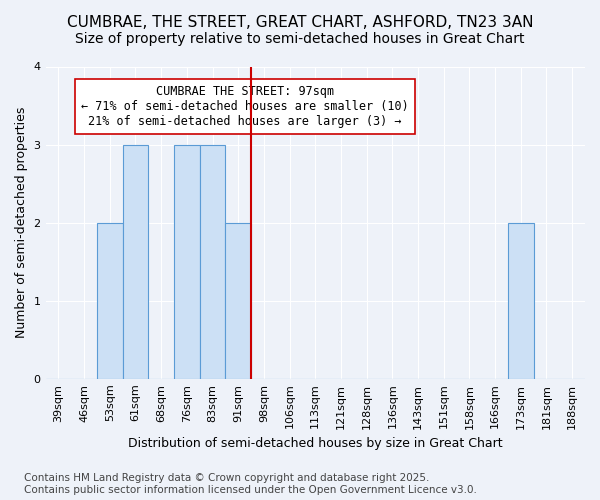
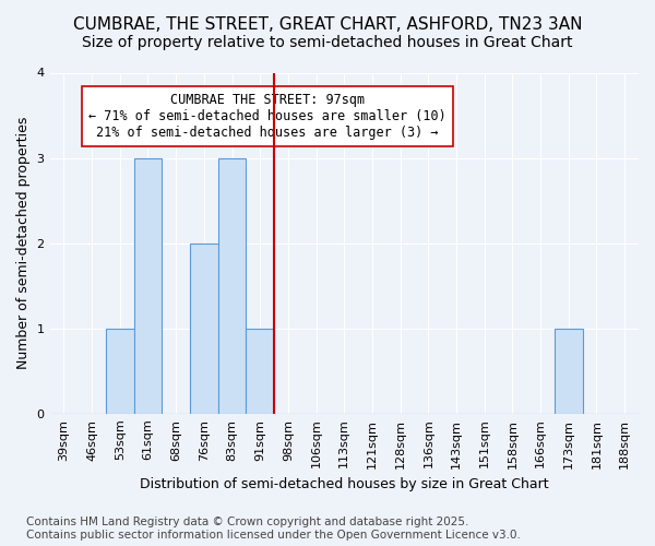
53sqm: 2 -> 1
76sqm: 3 -> 2
91sqm: 2 -> 1
173sqm: 2 -> 1
